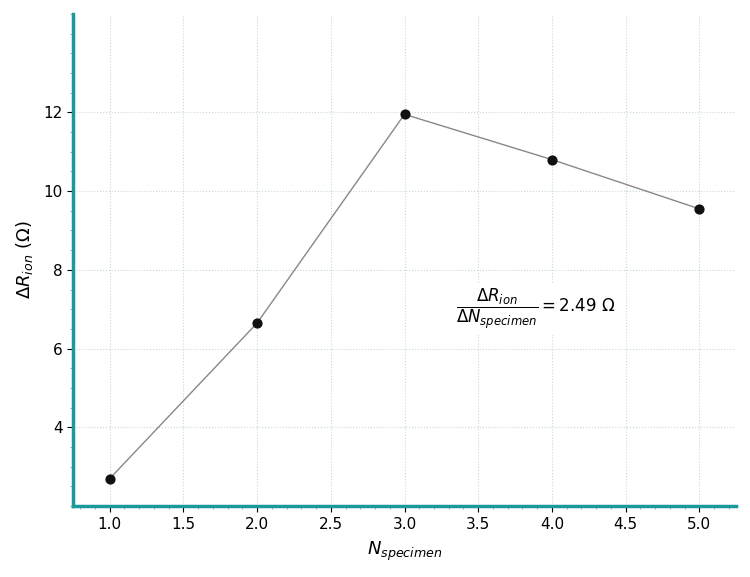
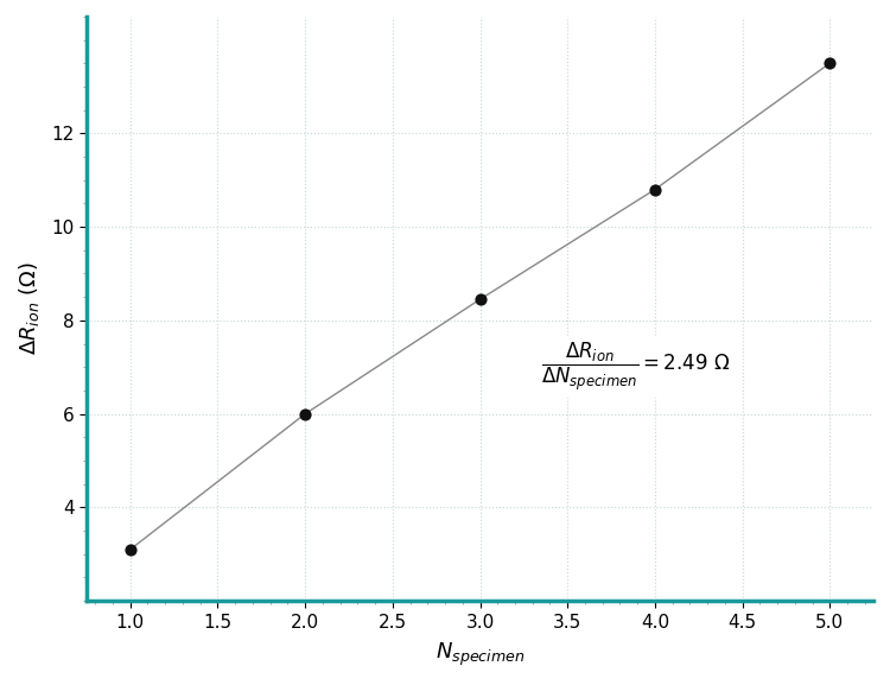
1.0: 2.70 -> 3.10
2.0: 6.65 -> 6.00
3.0: 11.95 -> 8.45
5.0: 9.55 -> 13.50
